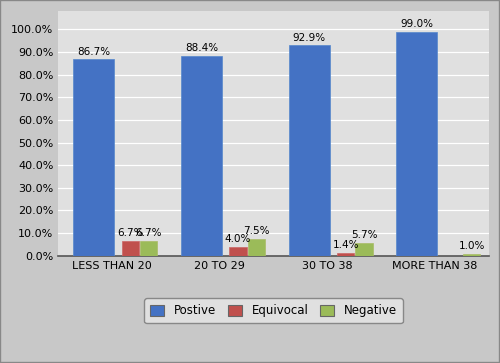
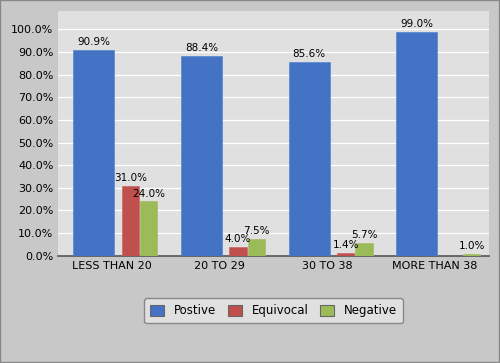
Postive/LESS THAN 20: 86.7% -> 90.9%
Equivocal/LESS THAN 20: 6.7% -> 31.0%
Negative/LESS THAN 20: 6.7% -> 24.0%
Postive/30 TO 38: 92.9% -> 85.6%
